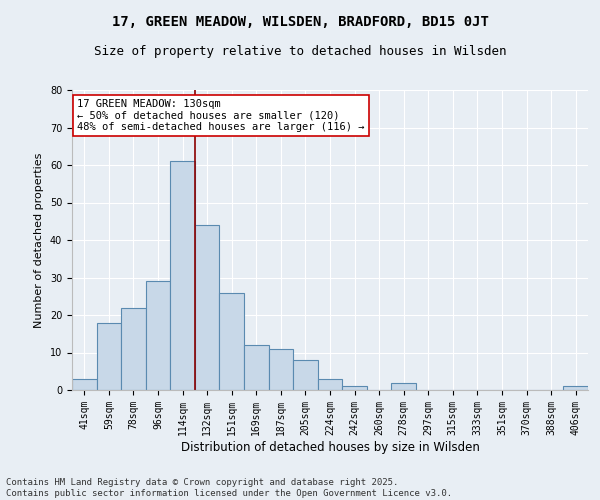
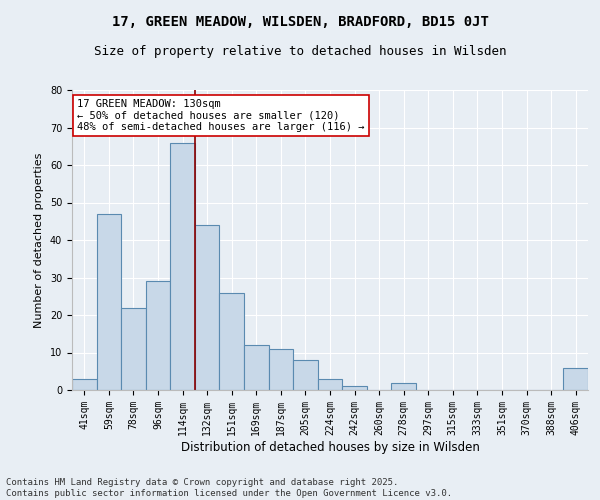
59sqm: 18 -> 47
114sqm: 61 -> 66
406sqm: 1 -> 6
